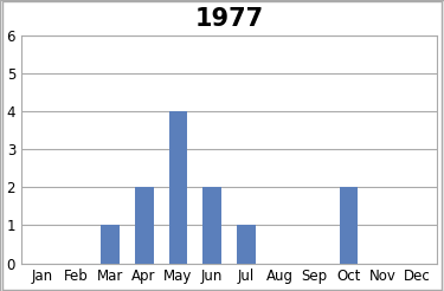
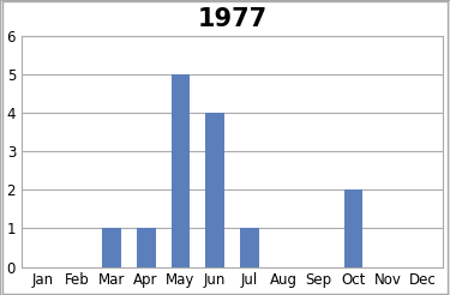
Apr: 2 -> 1
May: 4 -> 5
Jun: 2 -> 4
